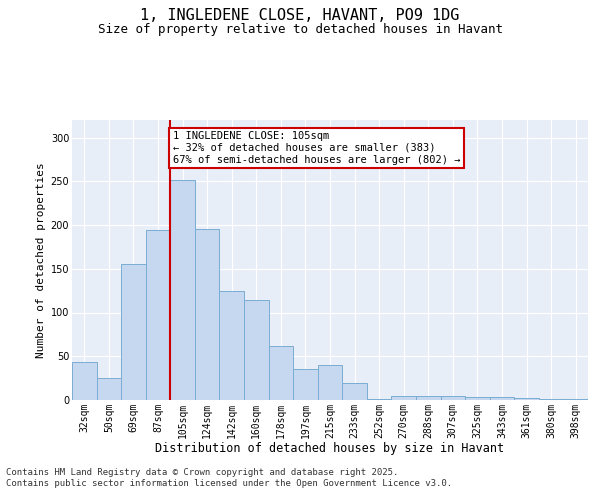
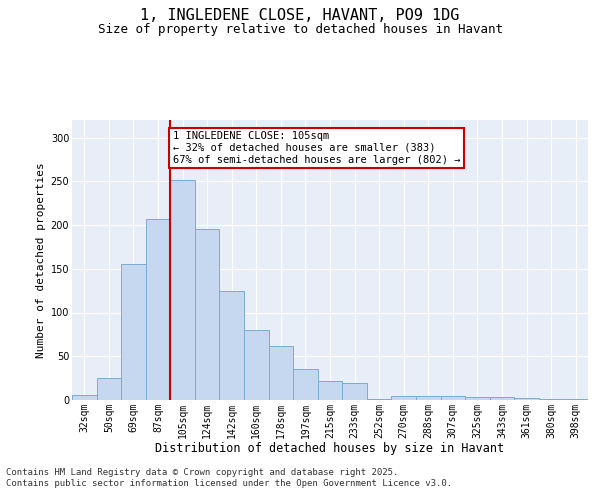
32sqm: 44 -> 6
87sqm: 194 -> 207
160sqm: 114 -> 80
215sqm: 40 -> 22
